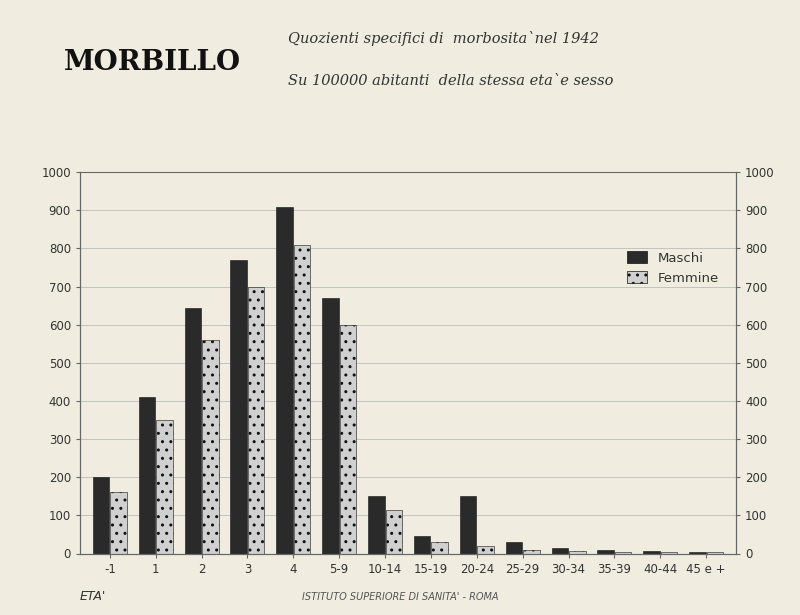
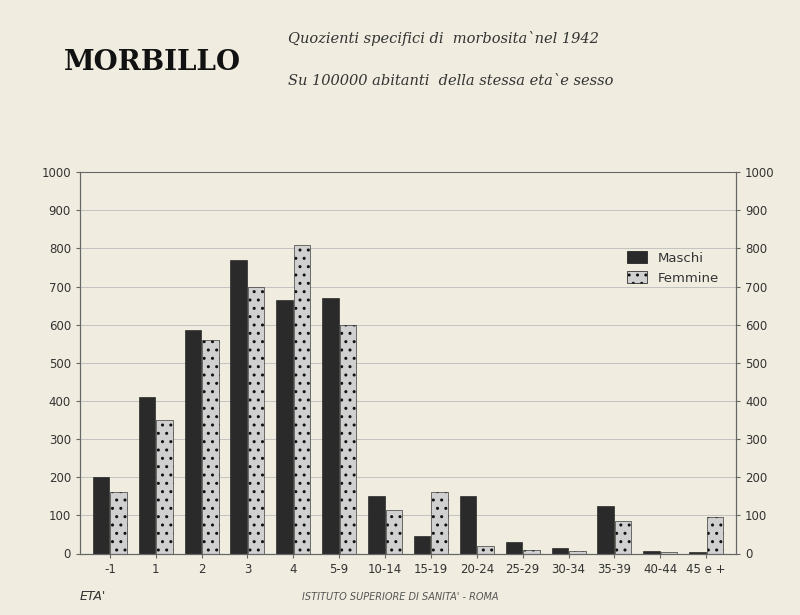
Maschi/2: 645 -> 585
Maschi/4: 910 -> 665
Femmine/15-19: 30 -> 160
Maschi/35-39: 10 -> 125
Femmine/35-39: 5 -> 85
Femmine/45 e +: 4 -> 95
